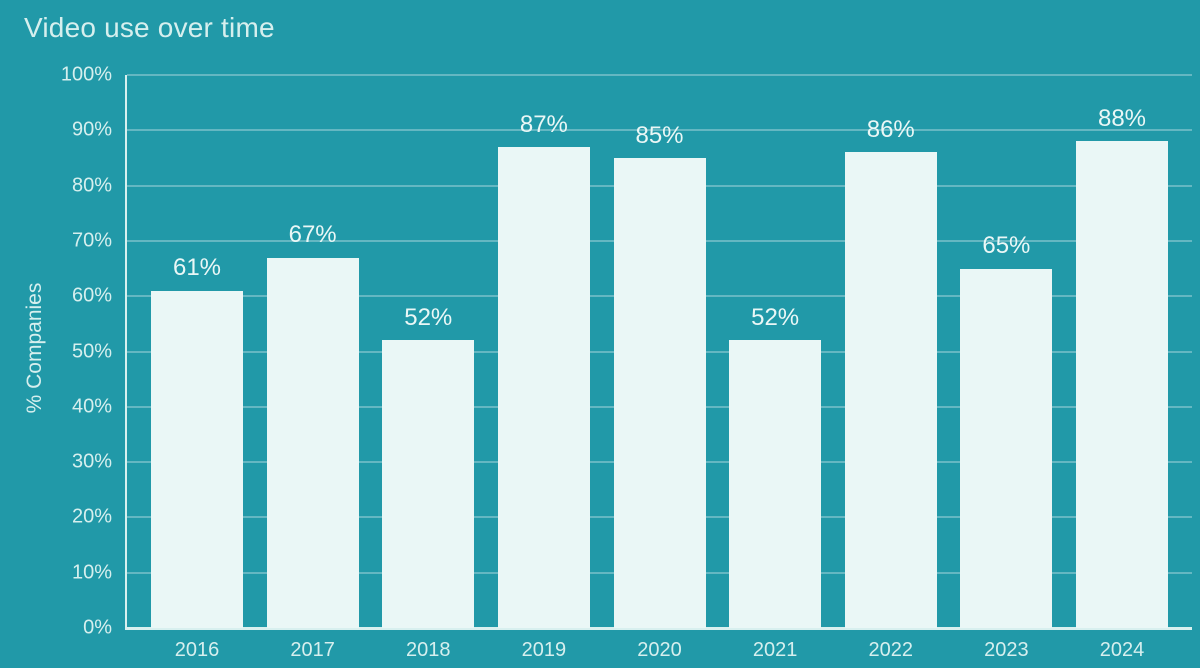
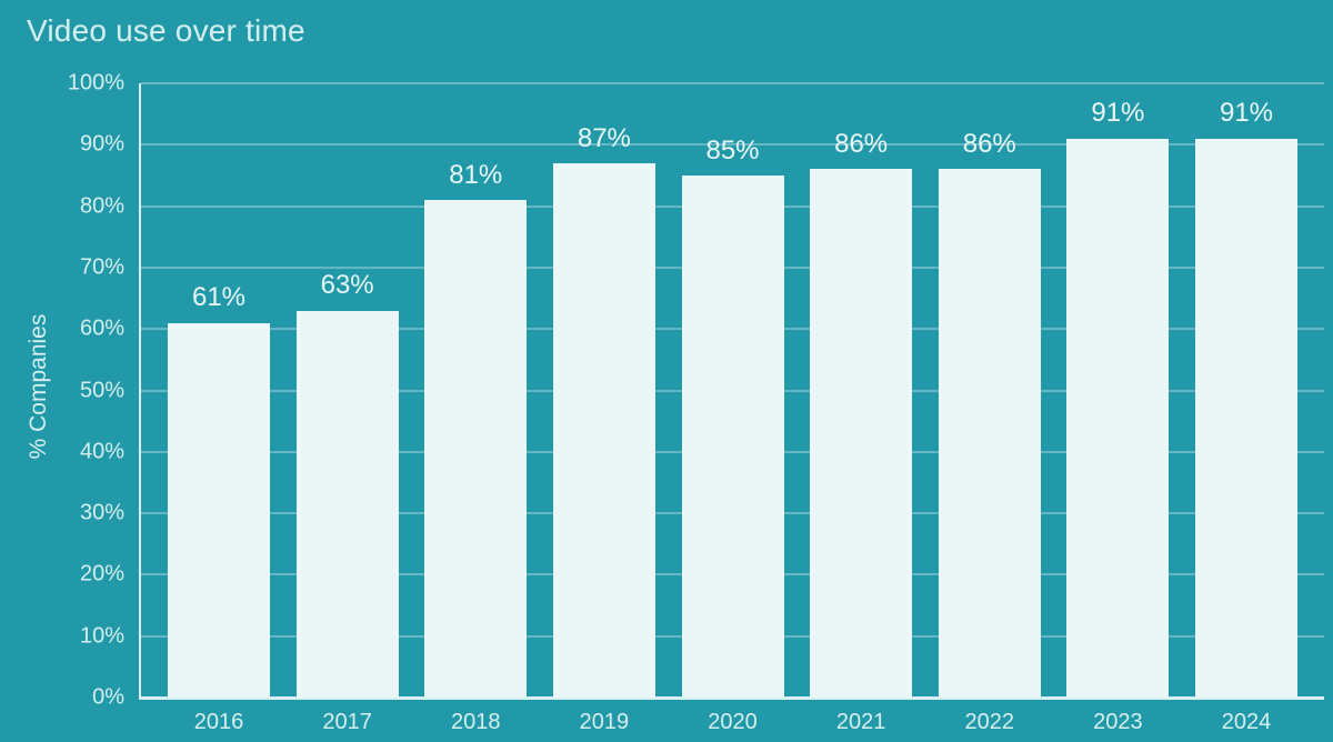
2017: 67% -> 63%
2018: 52% -> 81%
2021: 52% -> 86%
2023: 65% -> 91%
2024: 88% -> 91%
